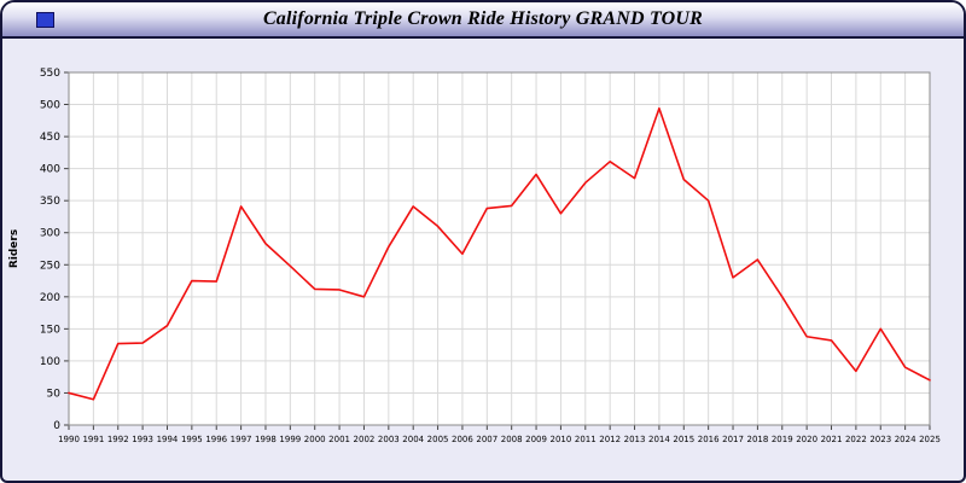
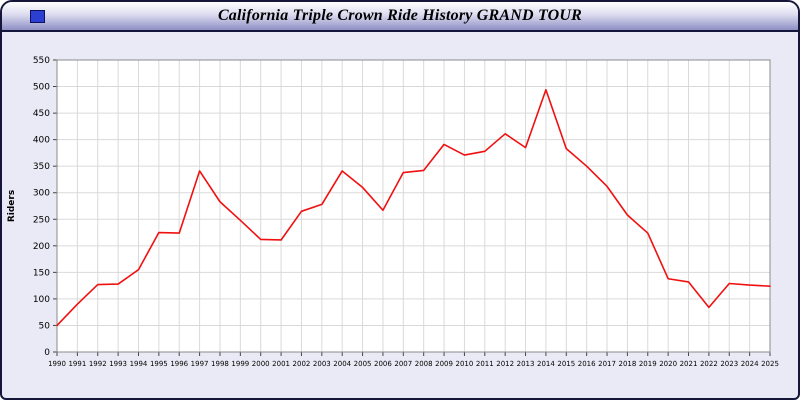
1991: 40 -> 90
2002: 200 -> 260
2010: 330 -> 370
2017: 230 -> 310
2019: 200 -> 220
2023: 150 -> 130
2024: 90 -> 130
2025: 70 -> 120
